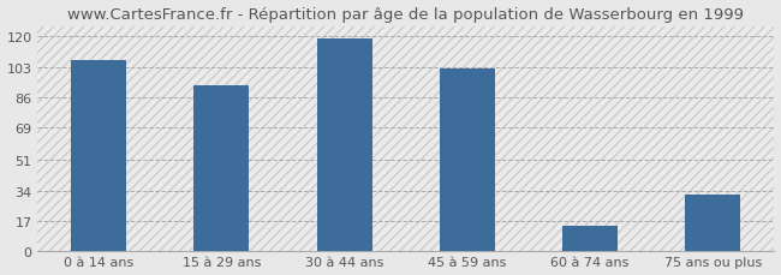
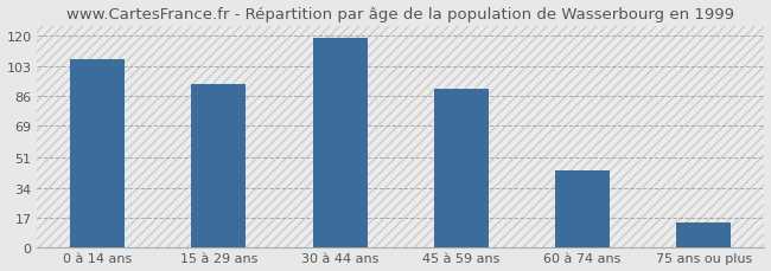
45 à 59 ans: 102 -> 90
60 à 74 ans: 14 -> 44
75 ans ou plus: 32 -> 14
